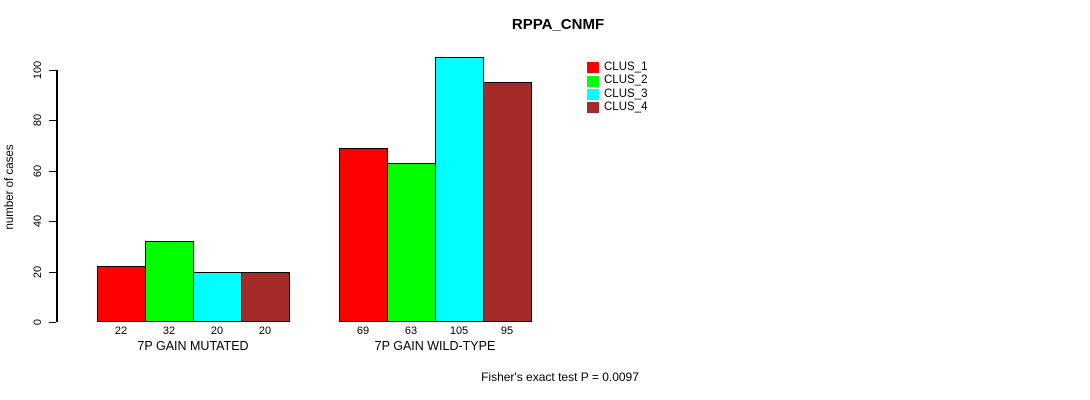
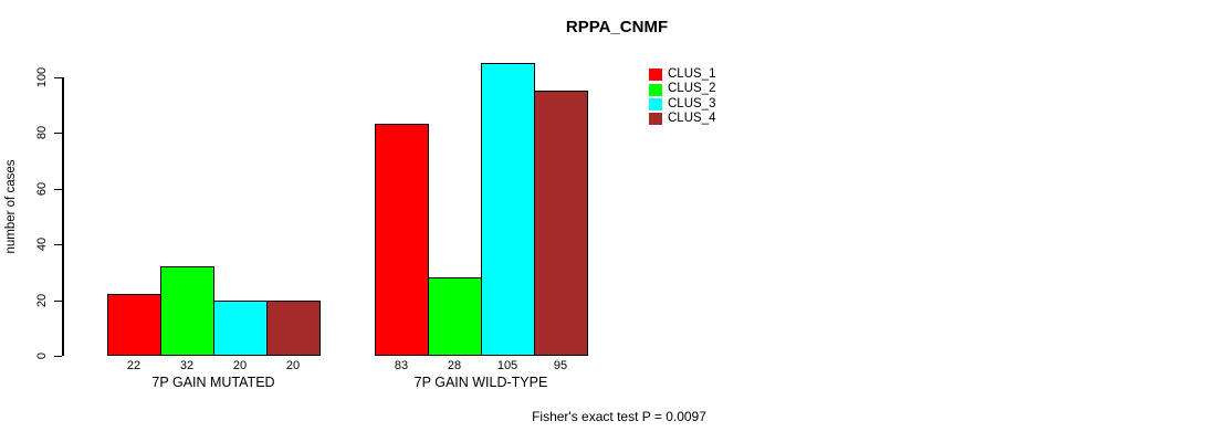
CLUS_1/7P GAIN WILD-TYPE: 69 -> 83
CLUS_2/7P GAIN WILD-TYPE: 63 -> 28
